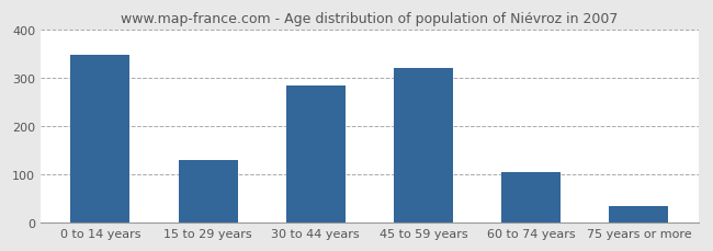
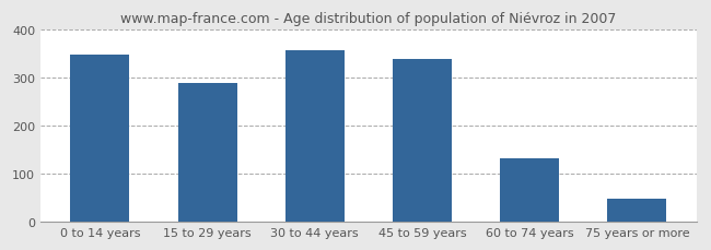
15 to 29 years: 130 -> 288
30 to 44 years: 285 -> 358
45 to 59 years: 320 -> 338
60 to 74 years: 105 -> 133
75 years or more: 35 -> 48
